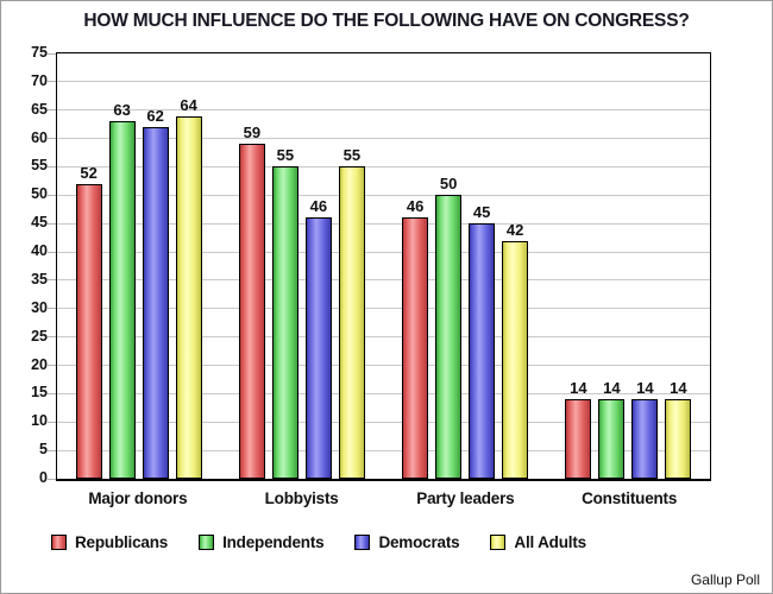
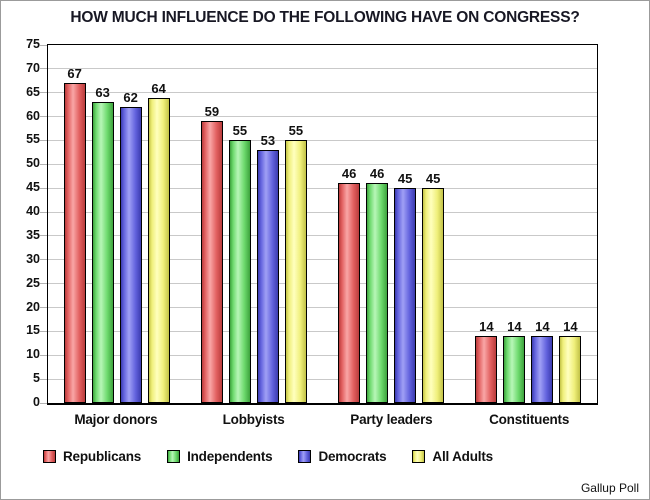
Republicans/Major donors: 52 -> 67
Democrats/Lobbyists: 46 -> 53
Independents/Party leaders: 50 -> 46
All Adults/Party leaders: 42 -> 45
